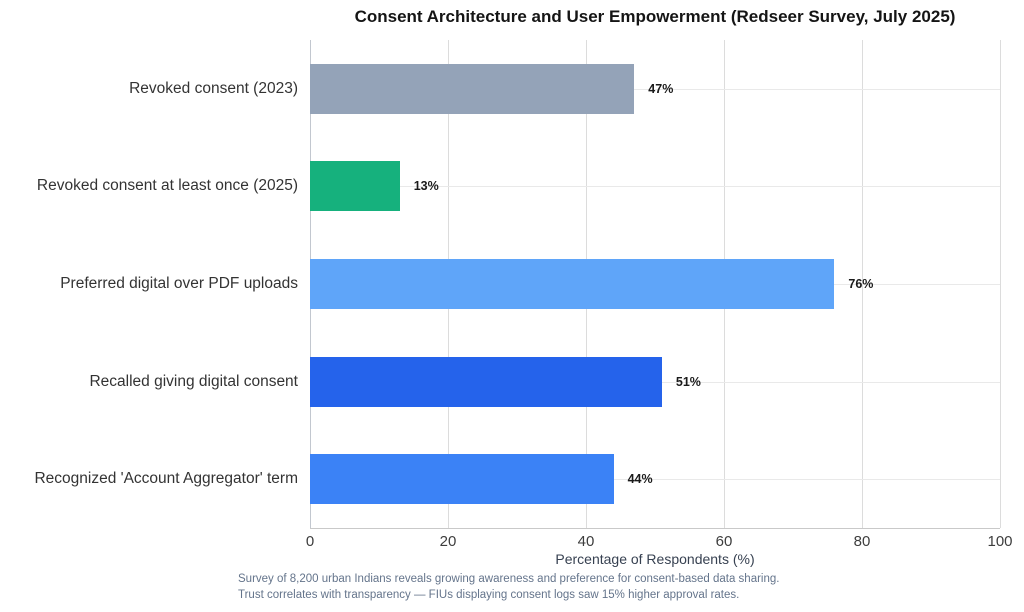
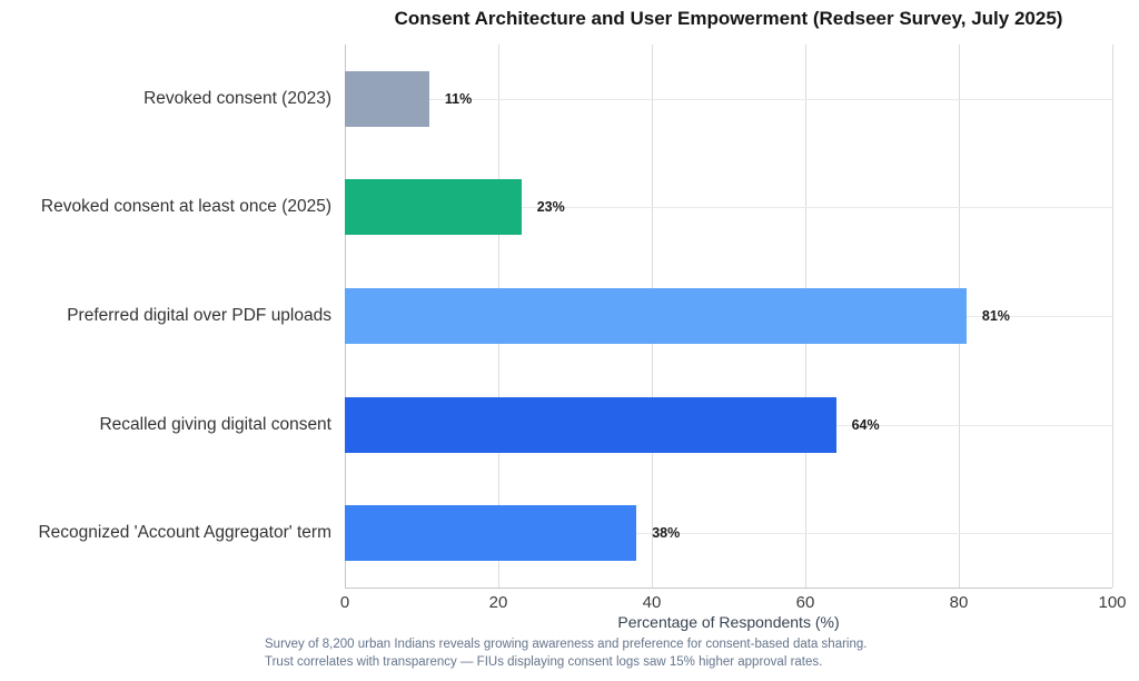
Revoked consent (2023): 47% -> 11%
Revoked consent at least once (2025): 13% -> 23%
Preferred digital over PDF uploads: 76% -> 81%
Recalled giving digital consent: 51% -> 64%
Recognized 'Account Aggregator' term: 44% -> 38%
